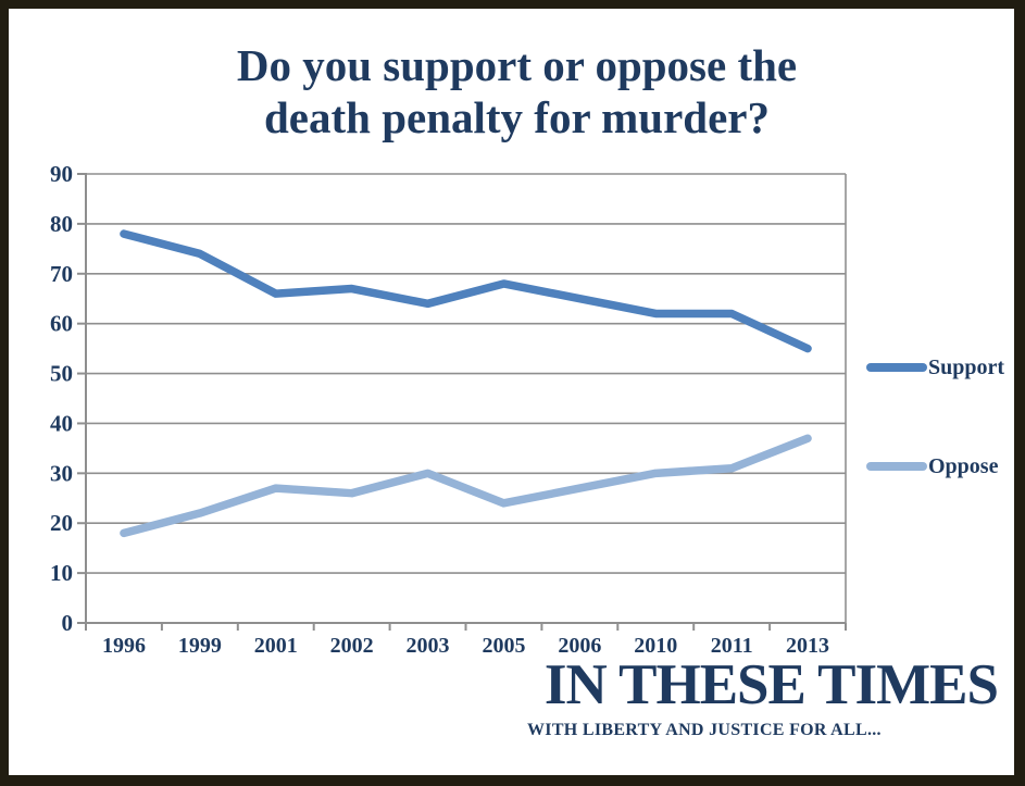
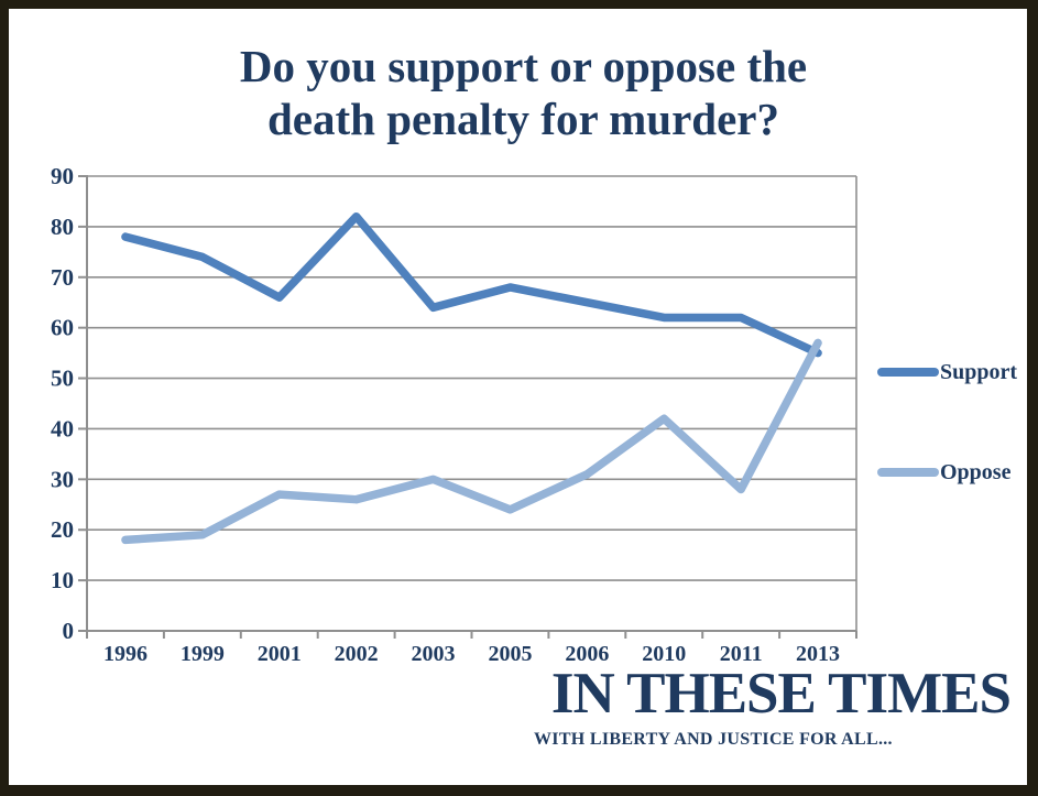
Oppose/1999: 22 -> 19
Support/2002: 67 -> 82
Oppose/2006: 27 -> 31
Oppose/2010: 30 -> 42
Oppose/2011: 31 -> 28
Oppose/2013: 37 -> 57
